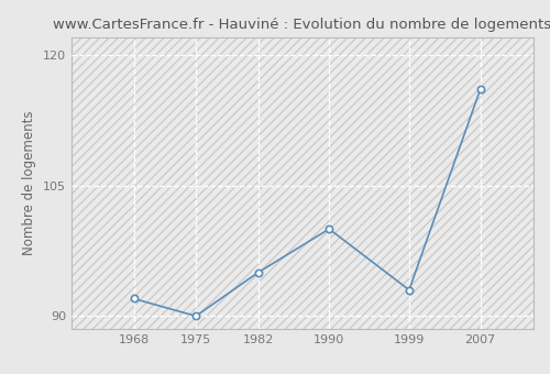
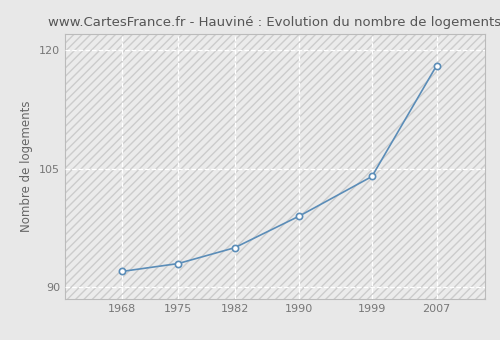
1975: 90 -> 93
1990: 100 -> 99
1999: 93 -> 104
2007: 116 -> 118
